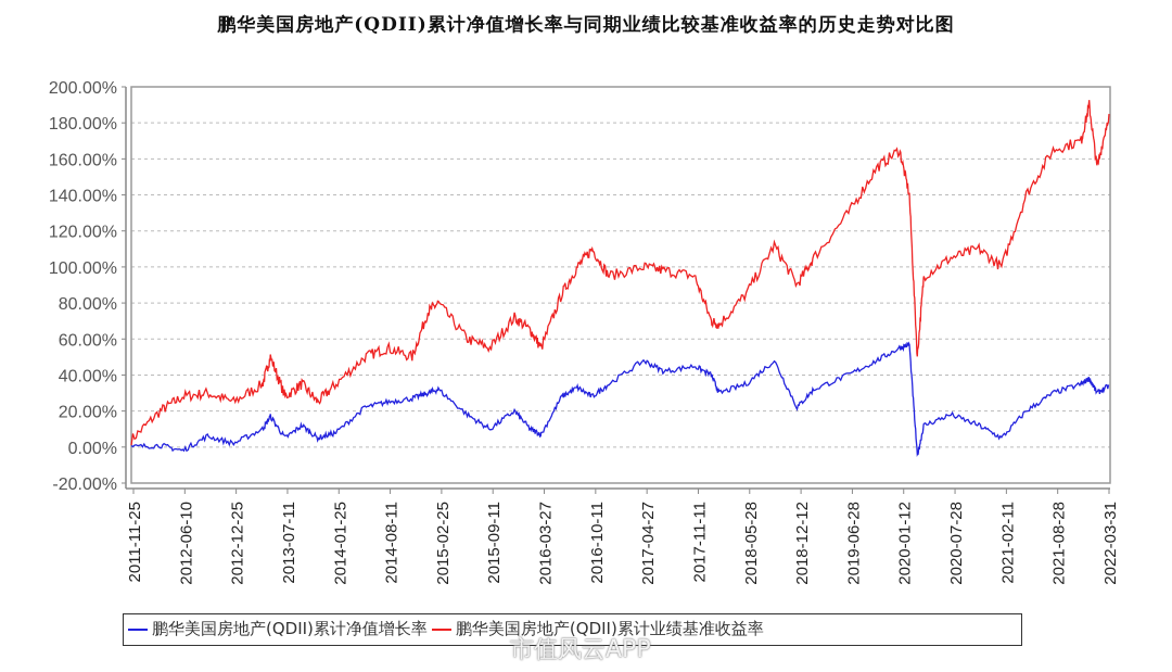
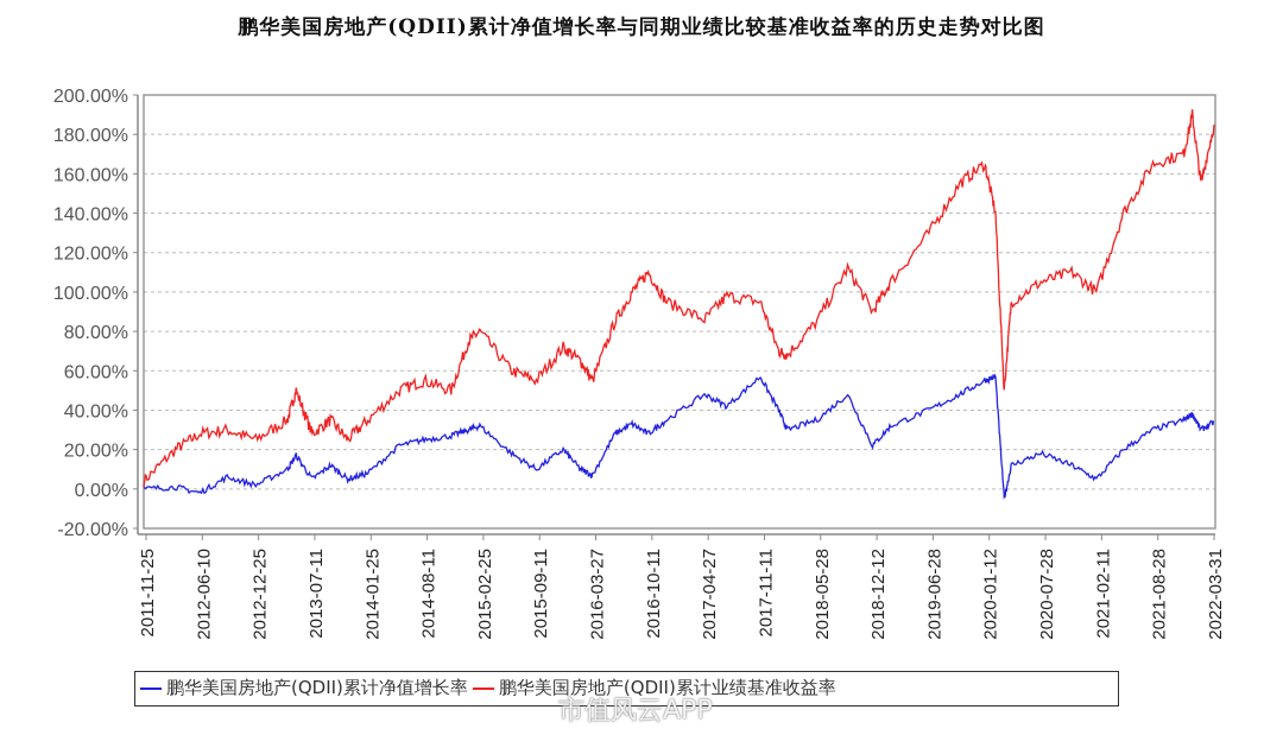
鹏华美国房地产(QDII)累计业绩基准收益率/2017-04-27: 100% -> 86%
鹏华美国房地产(QDII)累计净值增长率/2017-11-11: 45% -> 57%
